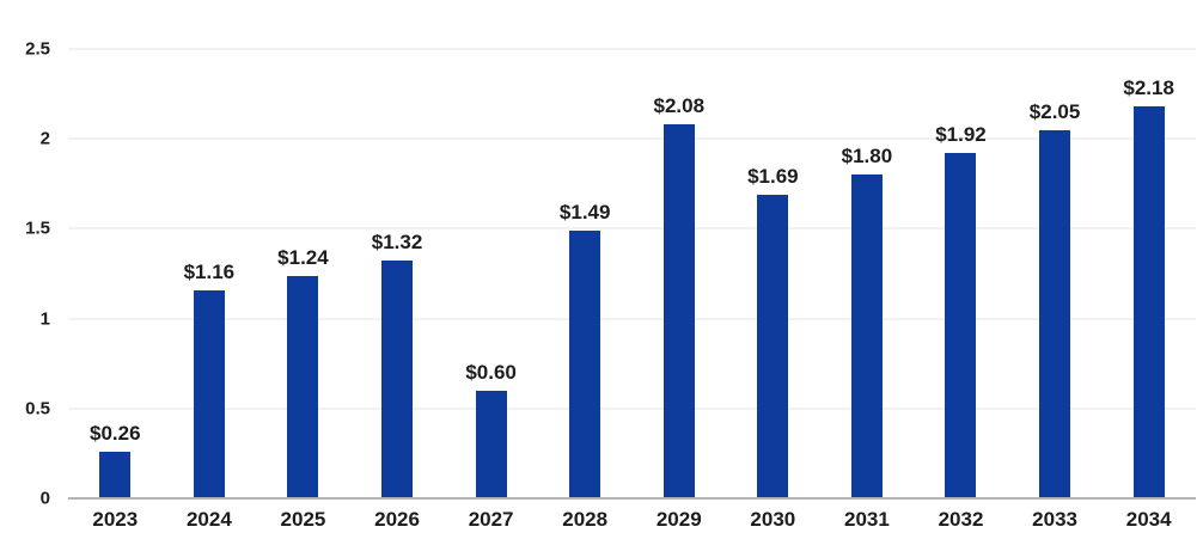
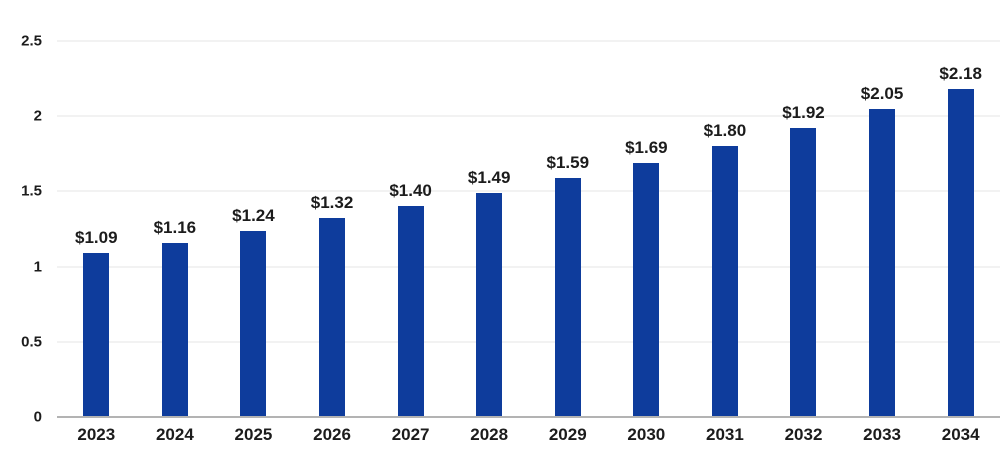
2023: $0.26 -> $1.09
2027: $0.60 -> $1.40
2029: $2.08 -> $1.59
